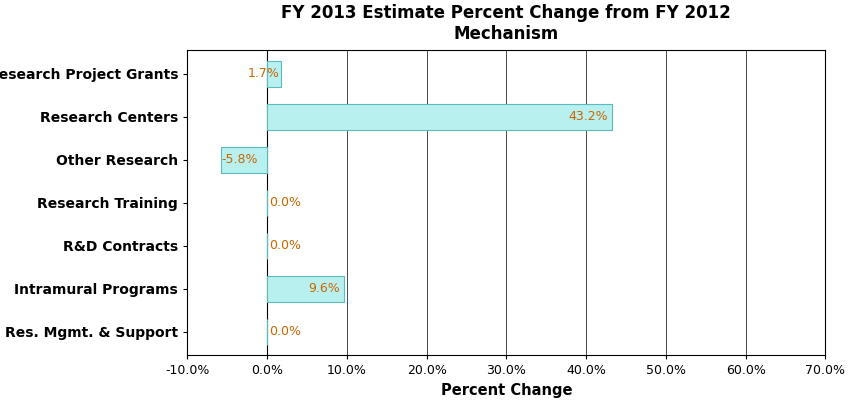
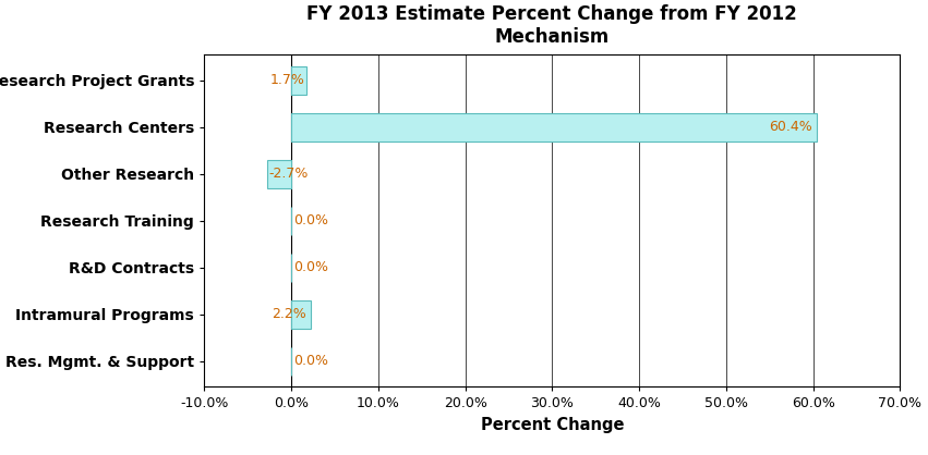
Research Centers: 43.2% -> 60.4%
Other Research: -5.8% -> -2.7%
Intramural Programs: 9.6% -> 2.2%
